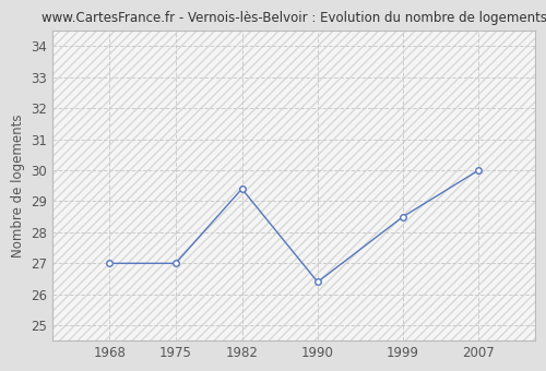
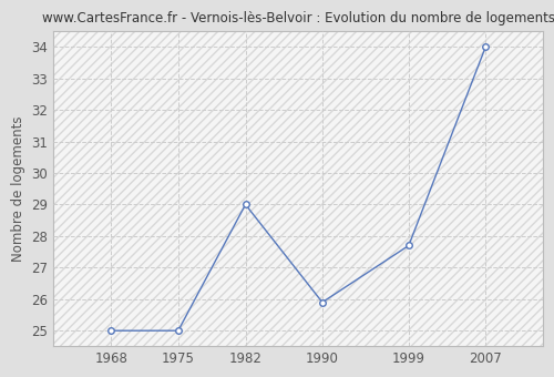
1968: 27.0 -> 25.0
1975: 27.0 -> 25.0
1982: 29.4 -> 29.0
1990: 26.4 -> 25.9
1999: 28.5 -> 27.7
2007: 30.0 -> 34.0
